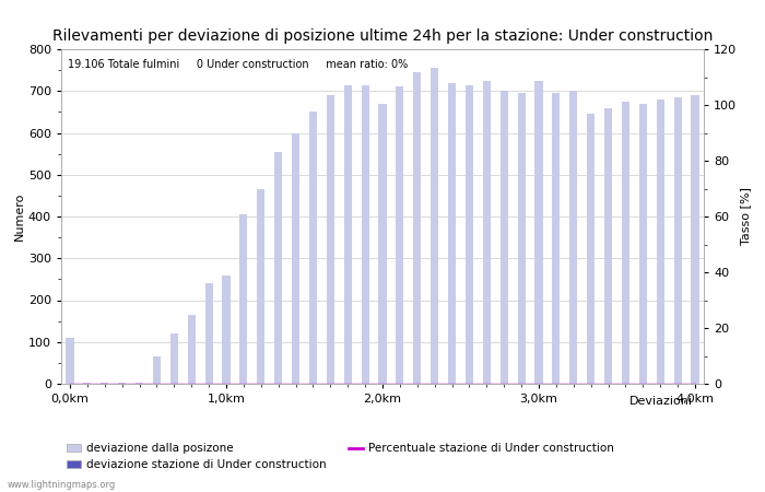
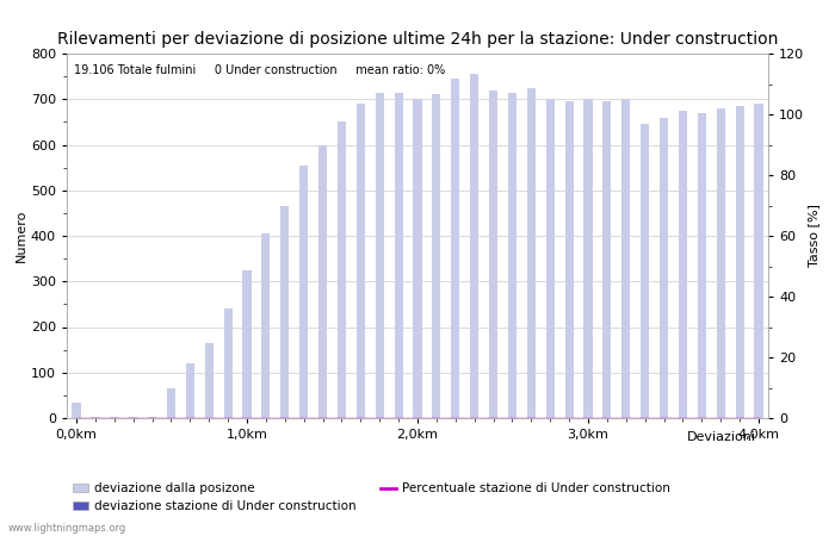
deviazione dalla posizone/0,0km: 110 -> 35
deviazione dalla posizone/1,0km: 260 -> 325
deviazione dalla posizone/2,0km: 670 -> 700
deviazione dalla posizone/3,0km: 725 -> 700
